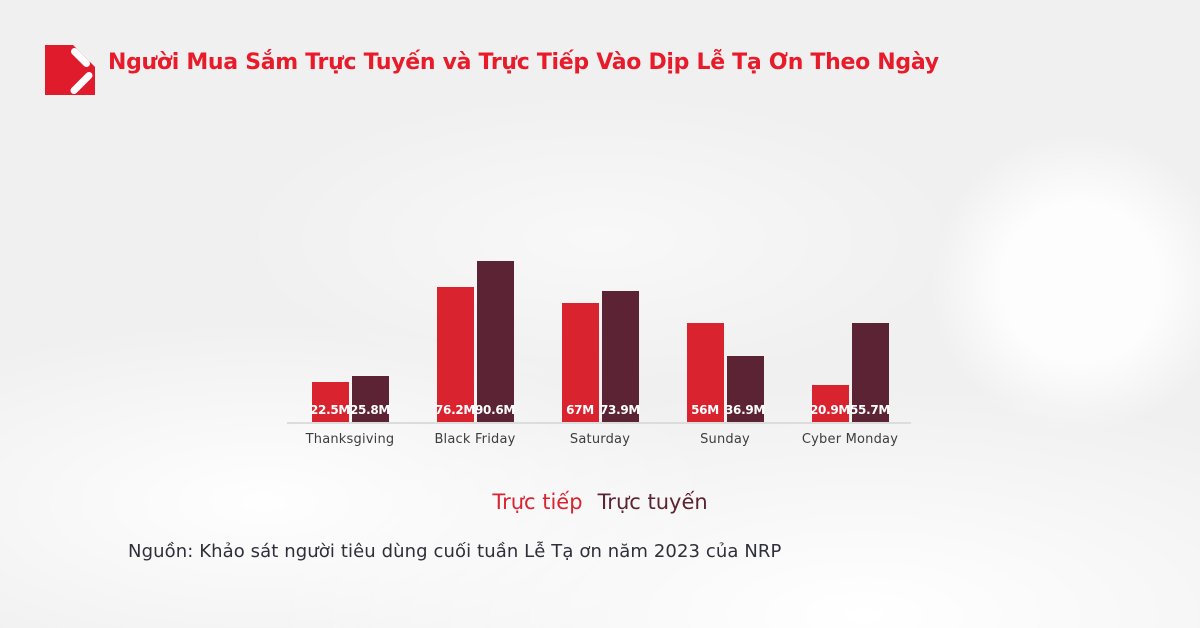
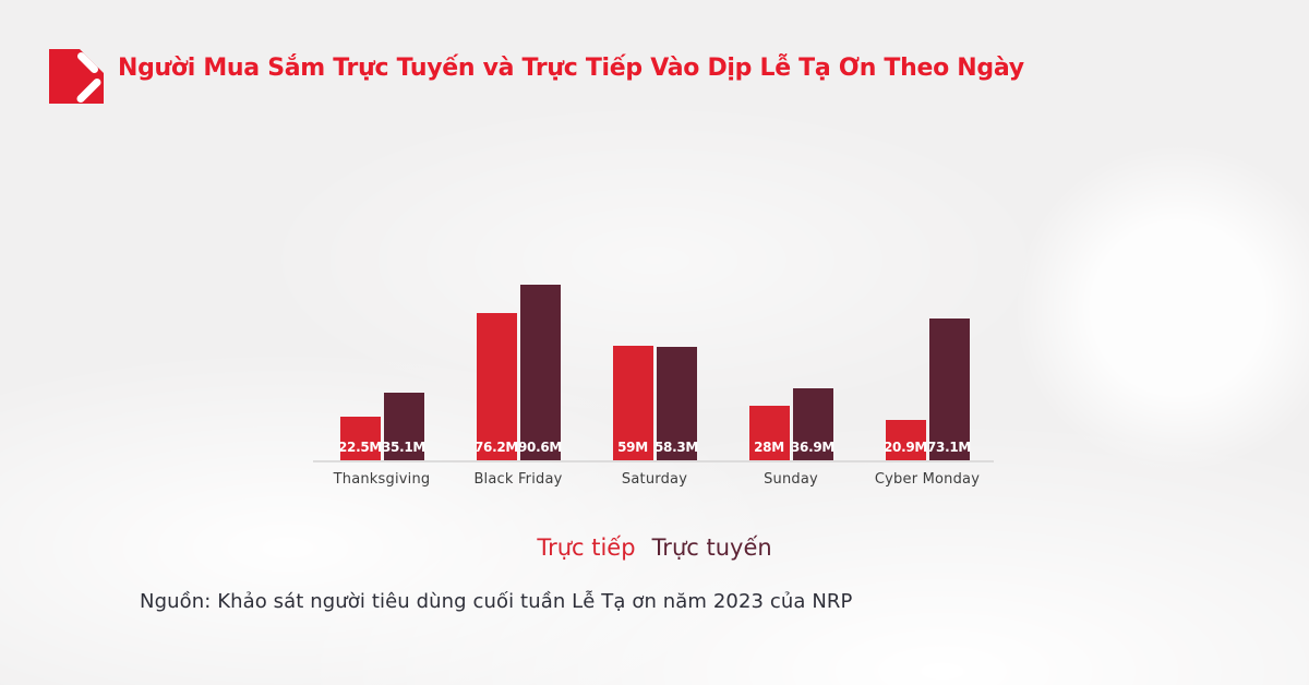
Trực tuyến/Thanksgiving: 25.8M -> 35.1M
Trực tiếp/Saturday: 67M -> 59M
Trực tuyến/Saturday: 73.9M -> 58.3M
Trực tiếp/Sunday: 56M -> 28M
Trực tuyến/Cyber Monday: 55.7M -> 73.1M
